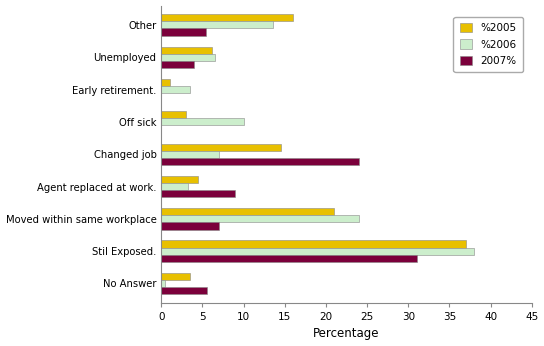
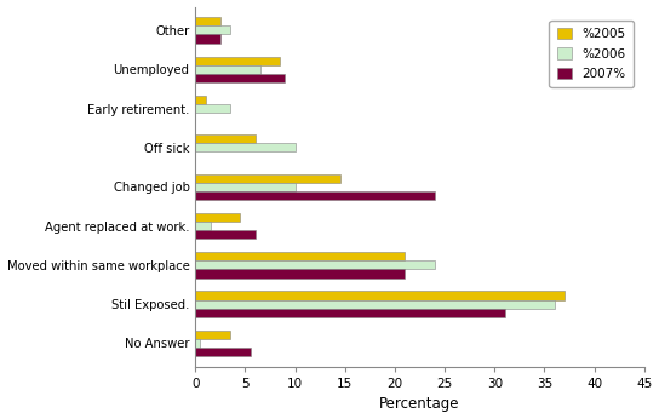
%2005/Other: 16.0 -> 2.5
%2006/Other: 13.6 -> 3.5
2007%/Other: 5.4 -> 2.5
%2005/Unemployed: 6.2 -> 8.5
2007%/Unemployed: 4.0 -> 9.0
%2005/Off sick: 3.0 -> 6.0
%2006/Changed job: 7.0 -> 10.0
%2006/Agent replaced at work.: 3.2 -> 1.5
2007%/Agent replaced at work.: 9.0 -> 6.0
2007%/Moved within same workplace: 7.0 -> 21.0
%2006/Stil Exposed.: 38.0 -> 36.0
